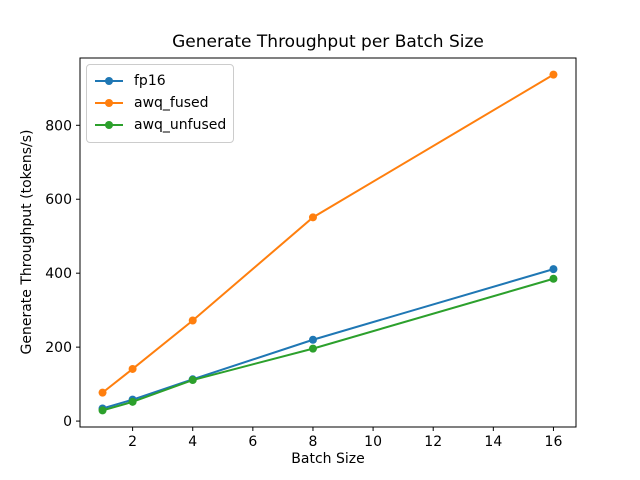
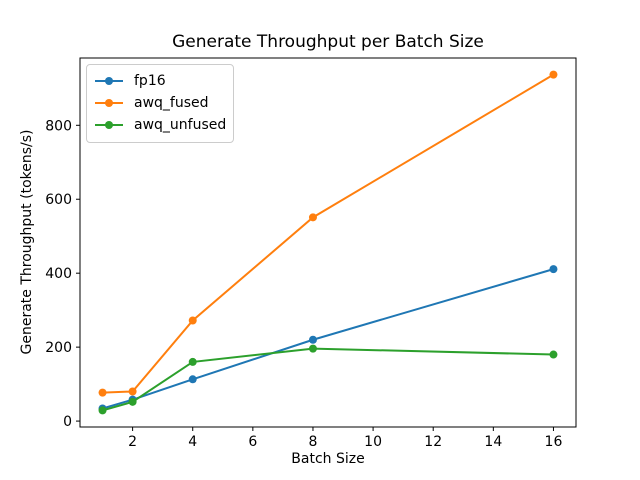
awq_fused/2: 140 -> 80
awq_unfused/4: 110 -> 160
awq_unfused/16: 380 -> 180
